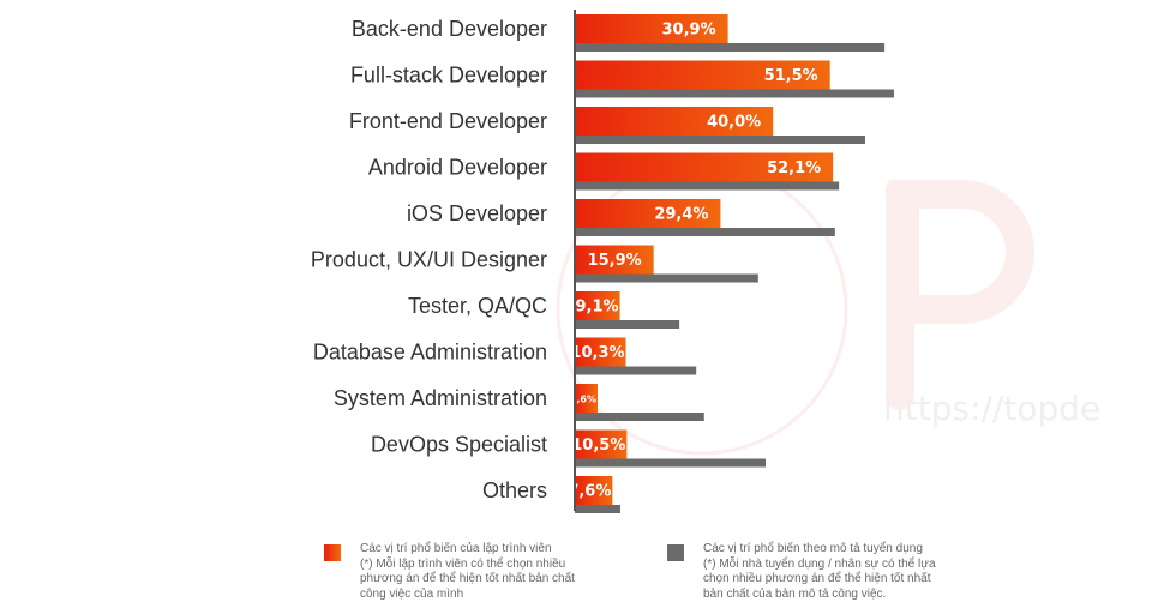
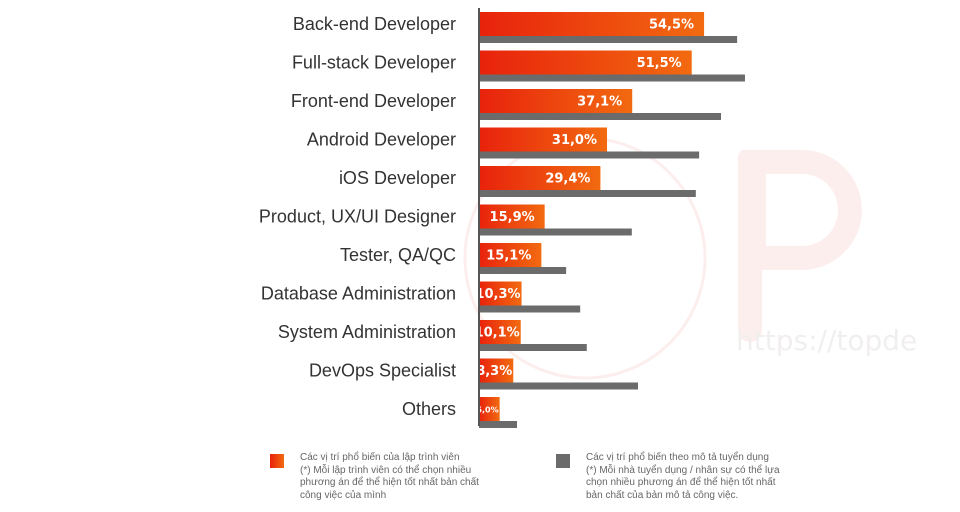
Các vị trí phổ biến của lập trình viên/Back-end Developer: 30,9% -> 54,5%
Các vị trí phổ biến của lập trình viên/Front-end Developer: 40,0% -> 37,1%
Các vị trí phổ biến của lập trình viên/Android Developer: 52,1% -> 31,0%
Các vị trí phổ biến của lập trình viên/Tester, QA/QC: 9,1% -> 15,1%
Các vị trí phổ biến của lập trình viên/System Administration: 4,6% -> 10,1%
Các vị trí phổ biến của lập trình viên/DevOps Specialist: 10,5% -> 8,3%
Các vị trí phổ biến của lập trình viên/Others: 7,6% -> 5,0%
